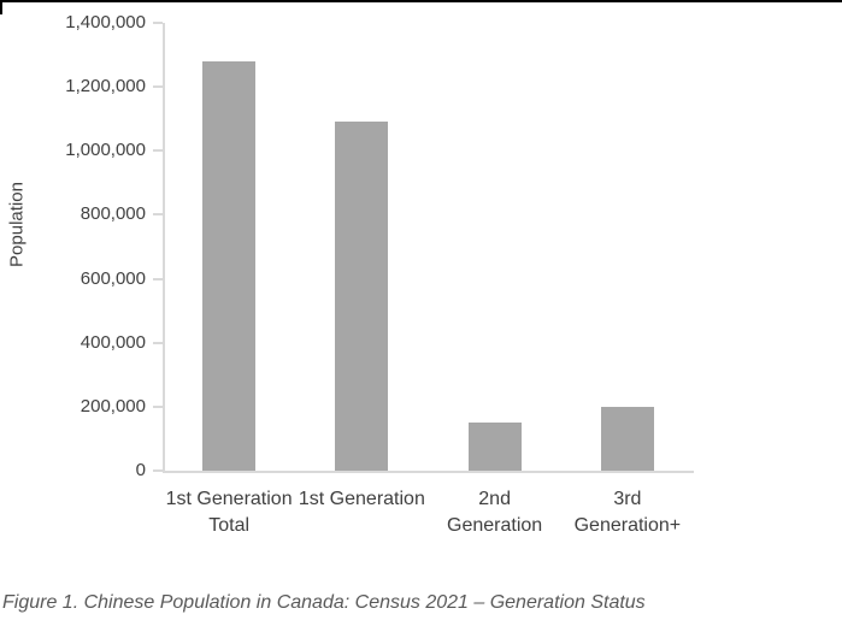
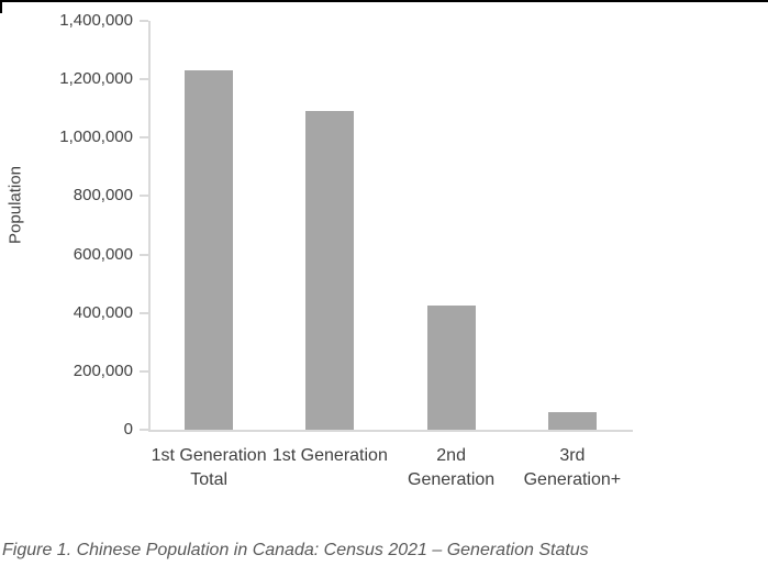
1st Generation Total: 1280000 -> 1230000
2nd Generation: 150000 -> 420000
3rd Generation+: 200000 -> 60000
